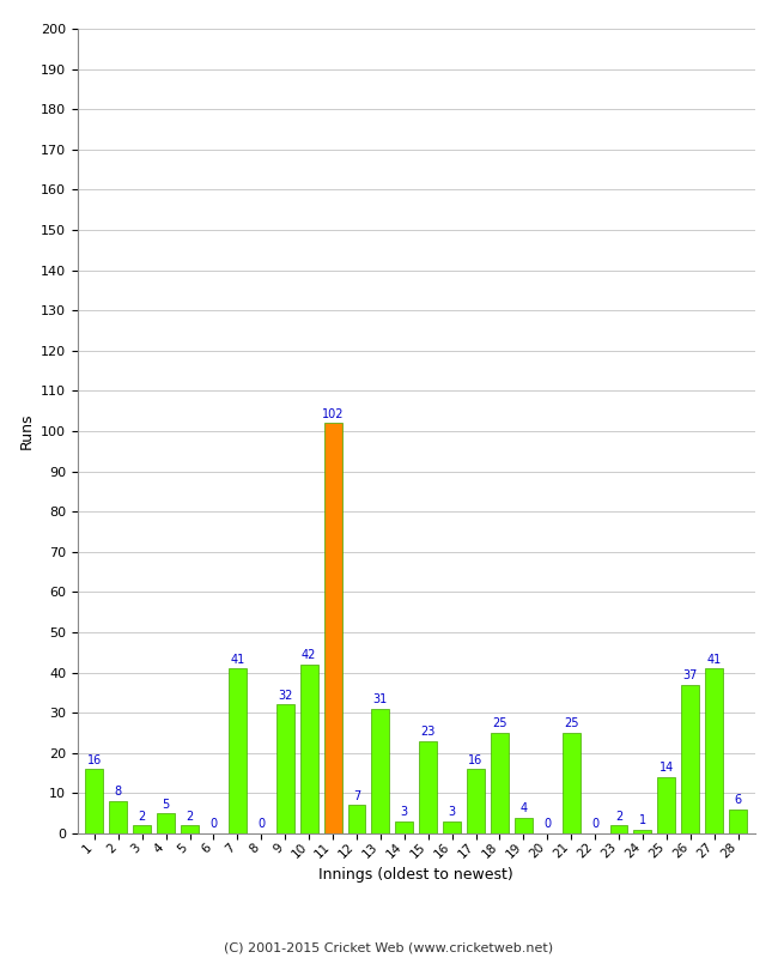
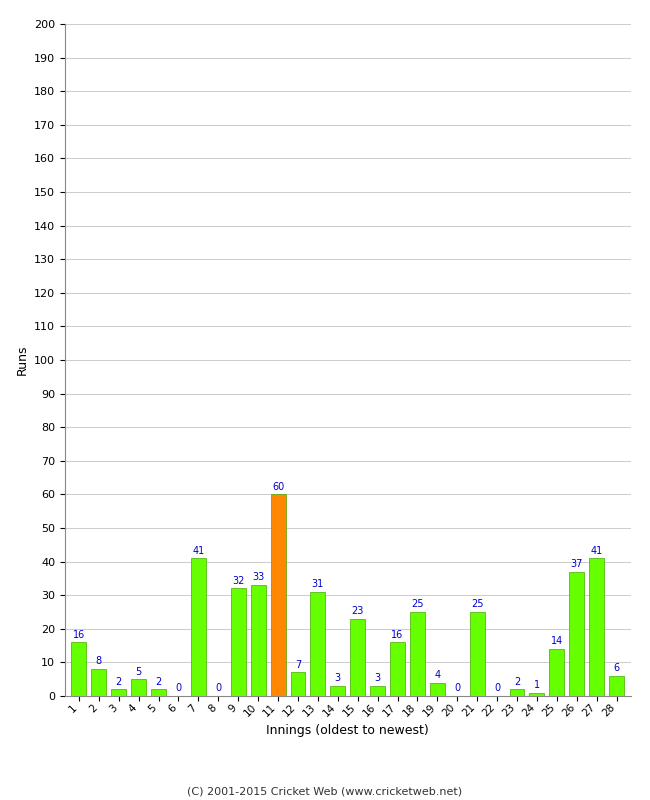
10: 42 -> 33
11: 102 -> 60
